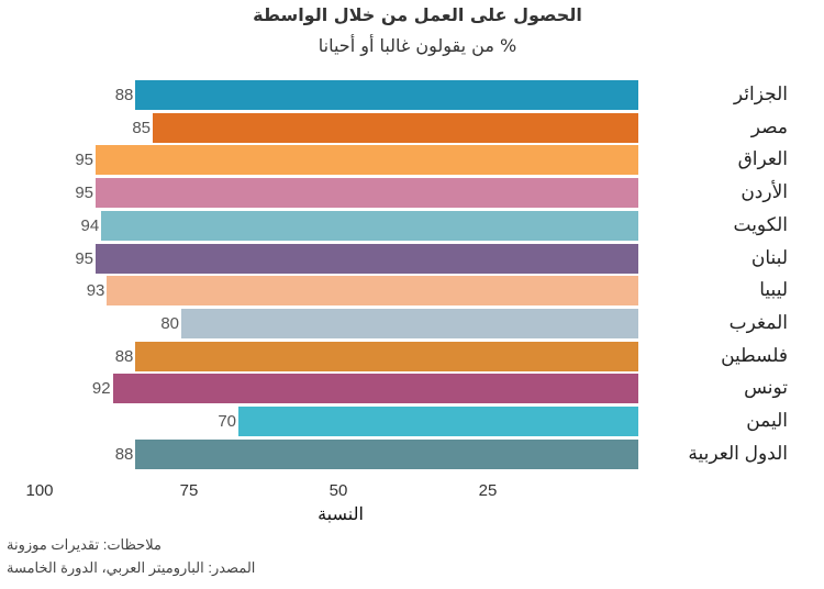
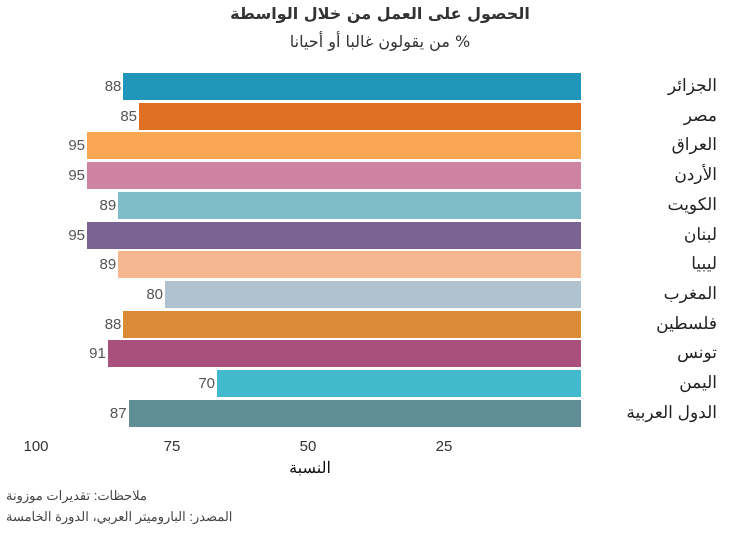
الكويت: 94 -> 89
ليبيا: 93 -> 89
تونس: 92 -> 91
الدول العربية: 88 -> 87
